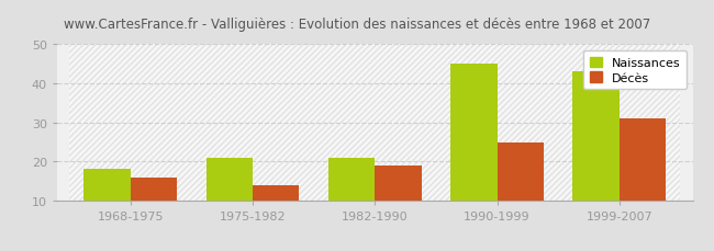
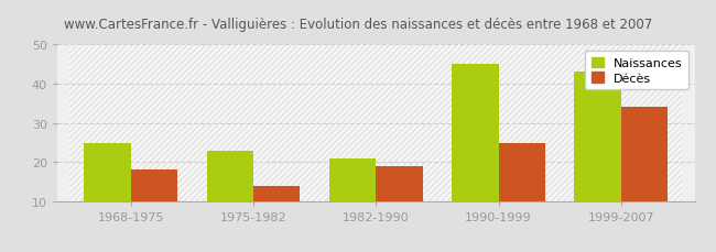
Naissances/1968-1975: 18 -> 25
Décès/1968-1975: 16 -> 18
Naissances/1975-1982: 21 -> 23
Décès/1999-2007: 31 -> 34
